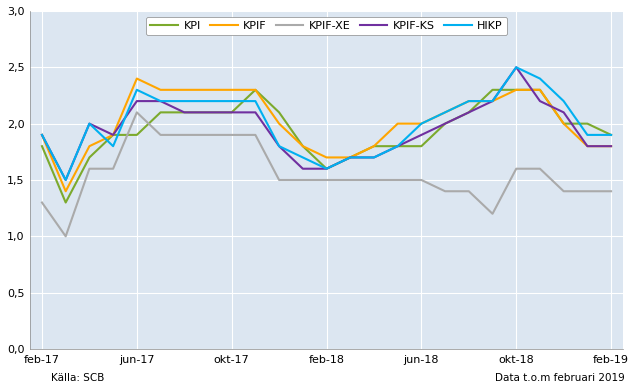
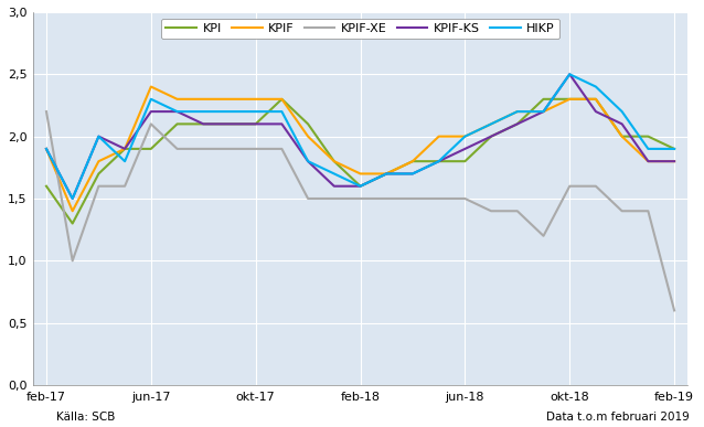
KPI/feb-17: 1,8 -> 1,6
KPIF-XE/feb-17: 1,3 -> 2,2
KPIF-XE/feb-19: 1,4 -> 0,6
